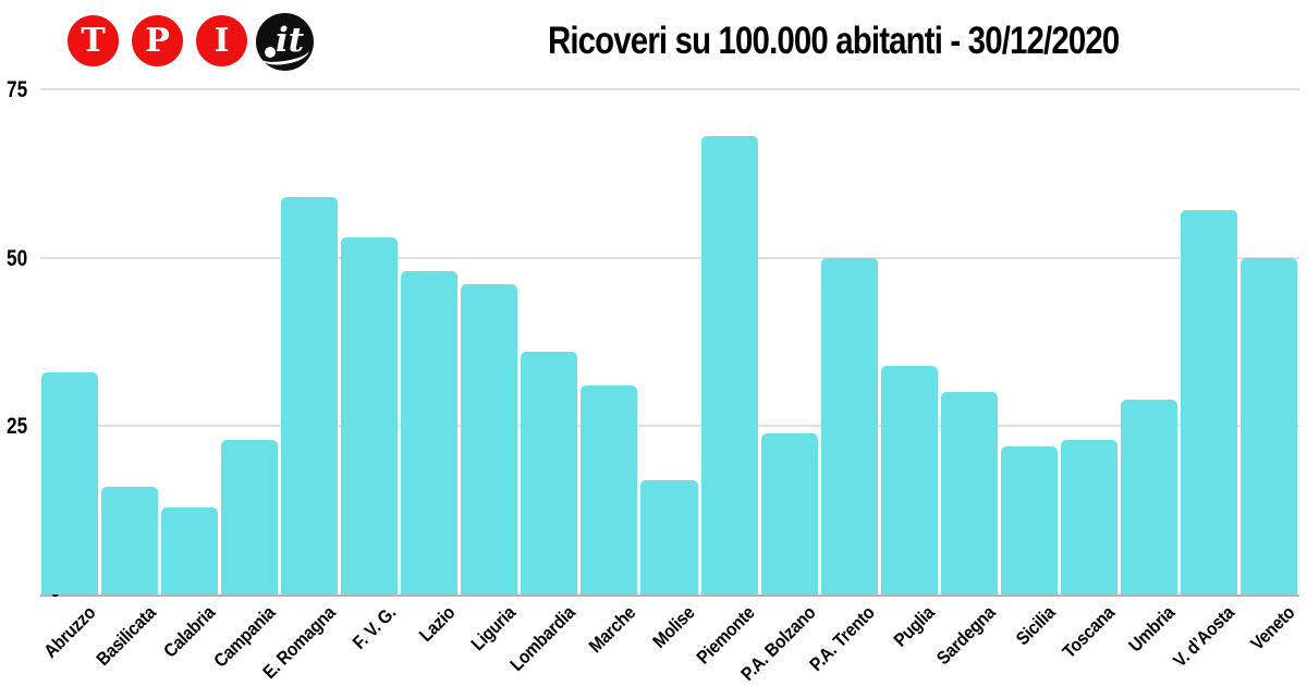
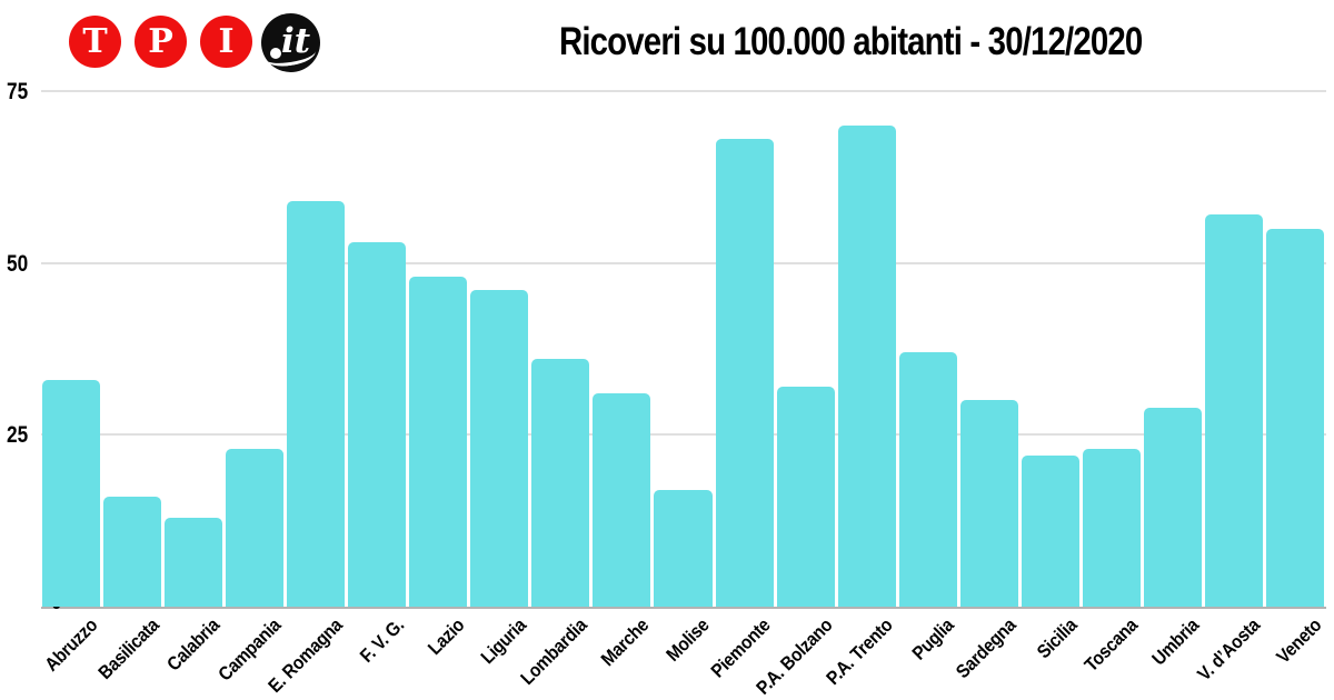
P.A. Bolzano: 24 -> 32
P.A. Trento: 50 -> 70
Puglia: 34 -> 37
Veneto: 50 -> 55
